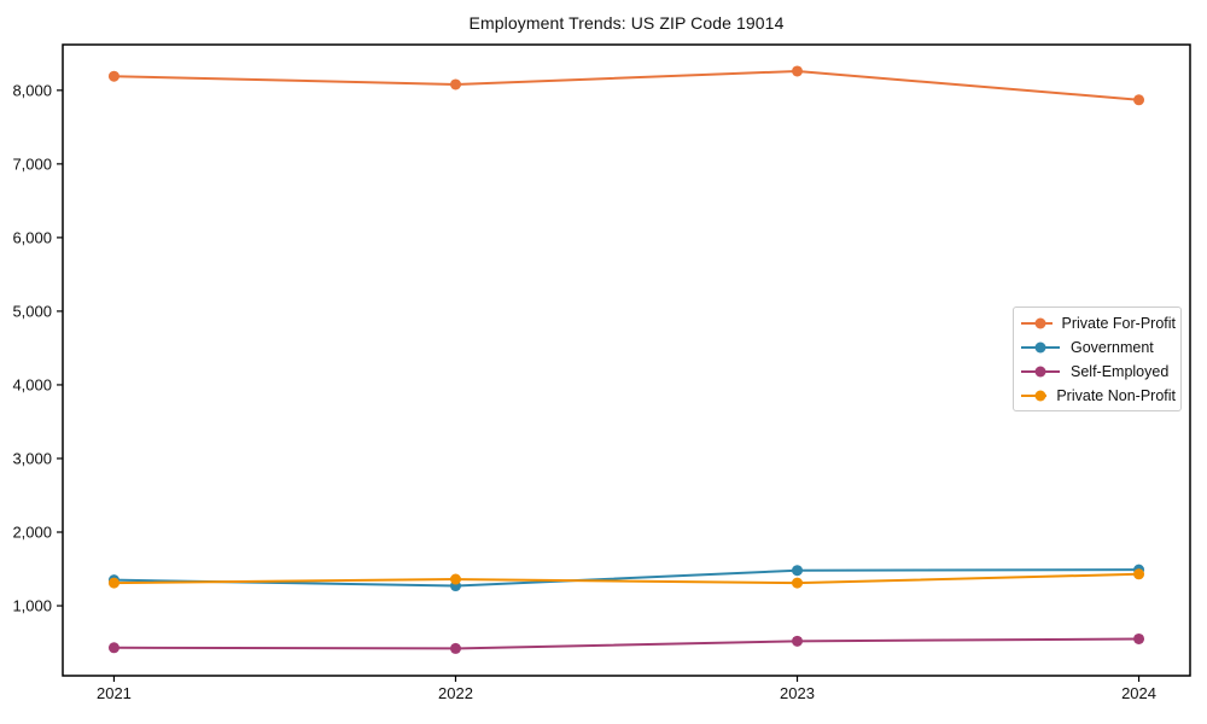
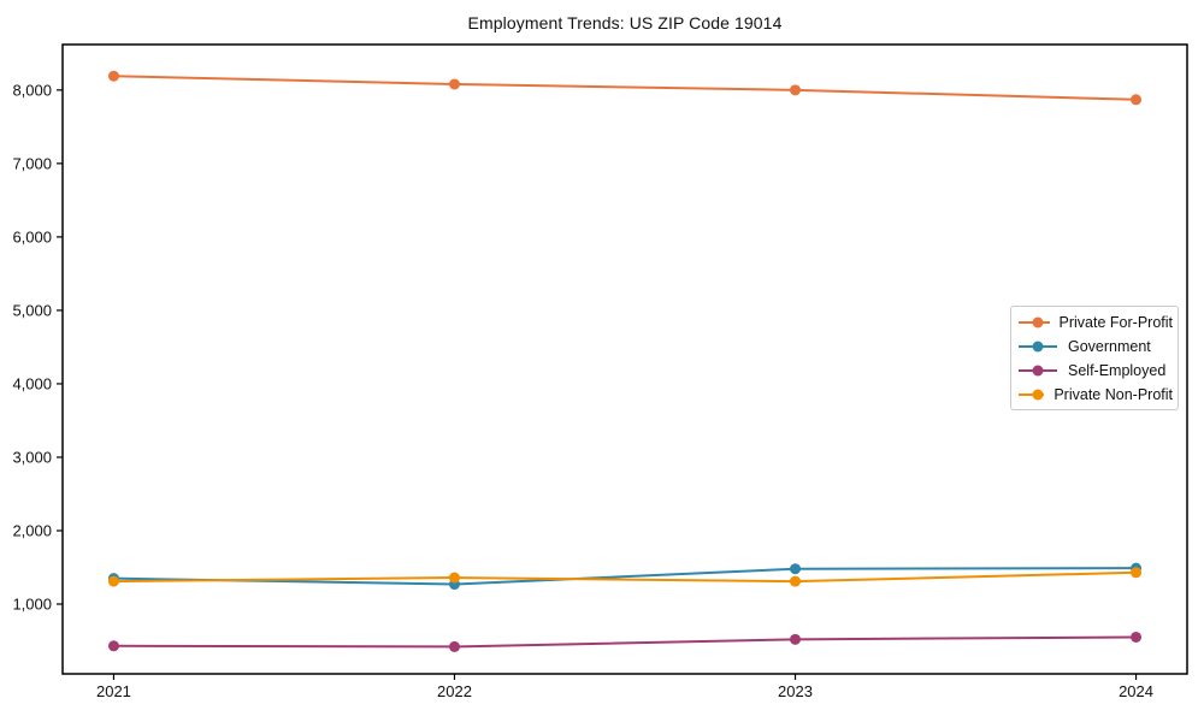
Private For-Profit/2023: 8300 -> 8000
